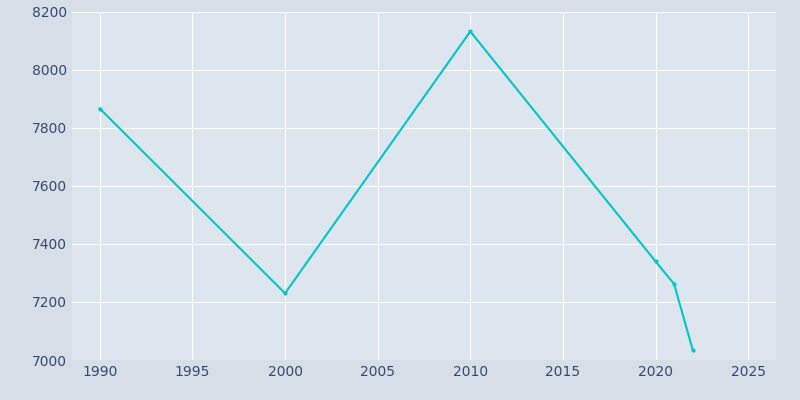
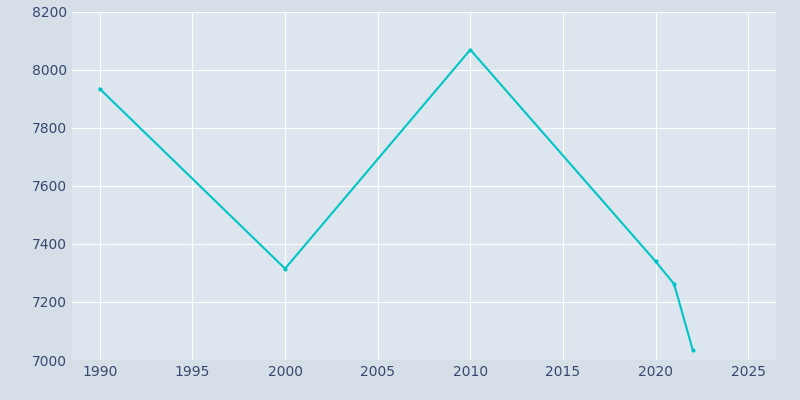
1990: 7867 -> 7935
2000: 7230 -> 7315
2010: 8133 -> 8070
